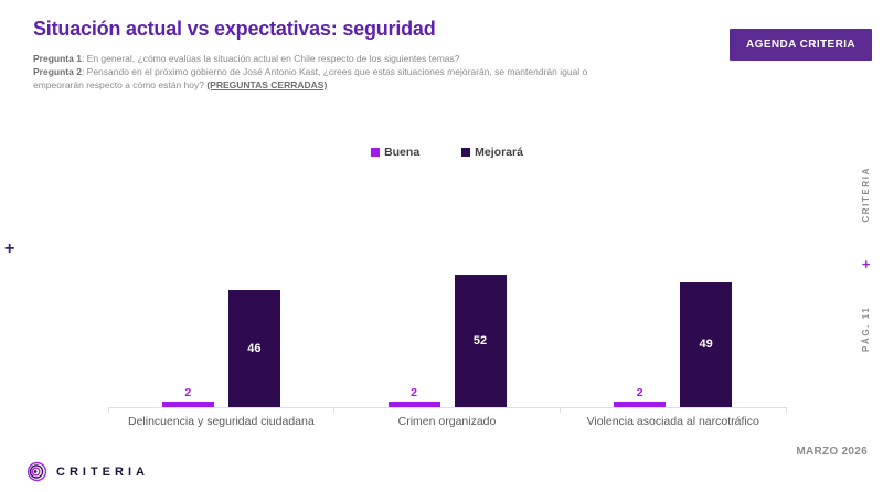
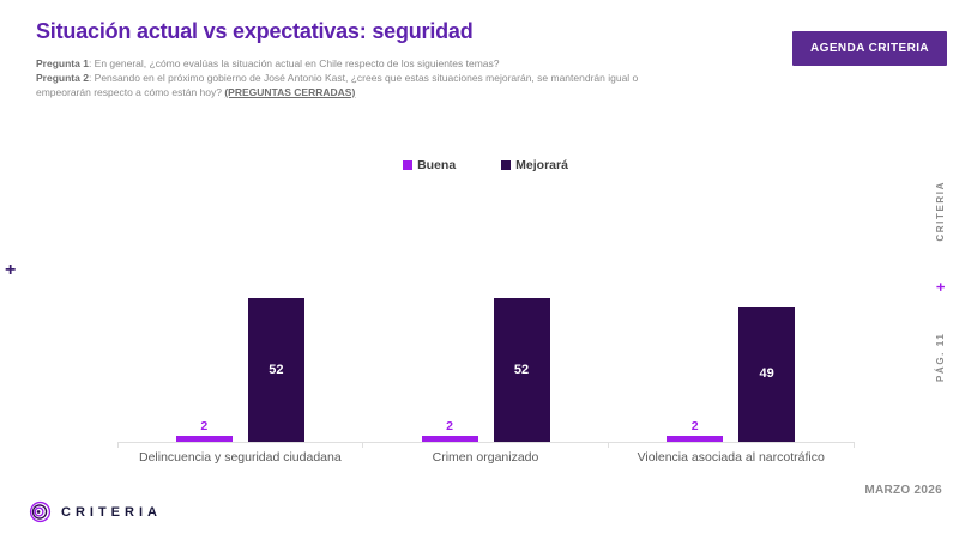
Mejorará/Delincuencia y seguridad ciudadana: 46 -> 52
